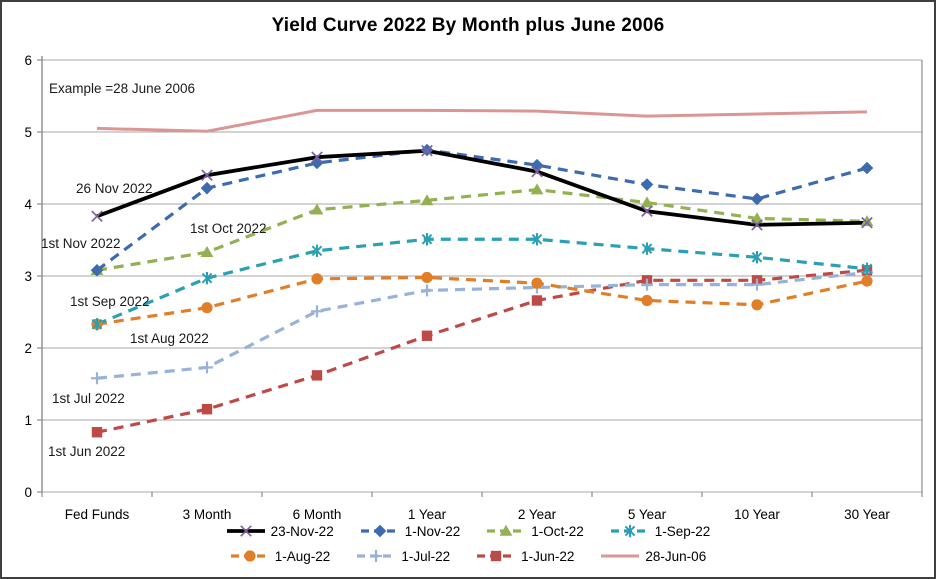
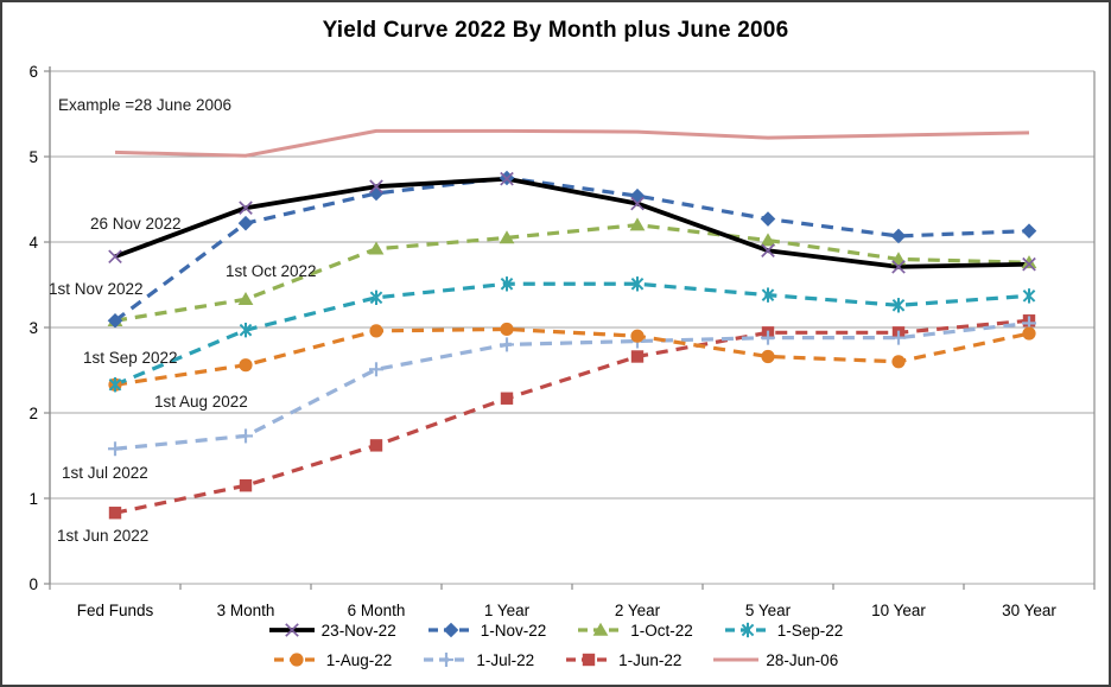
1-Nov-22/30 Year: 4.5 -> 4.1
1-Sep-22/30 Year: 3.1 -> 3.4
